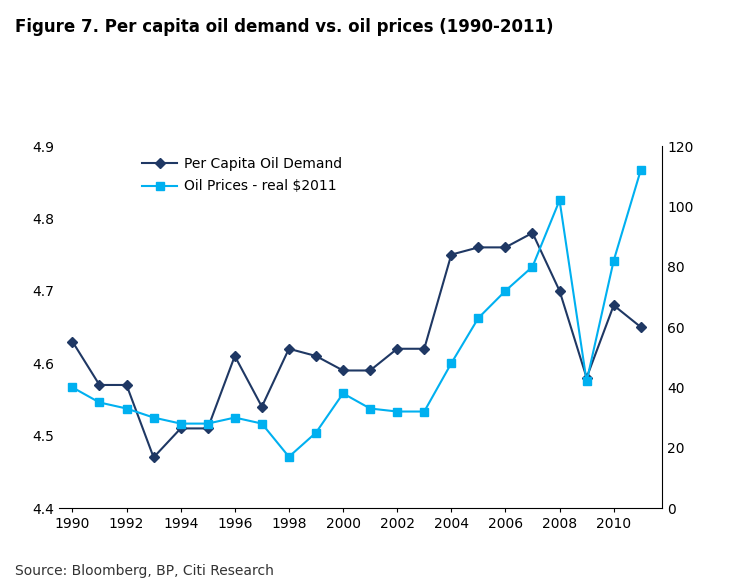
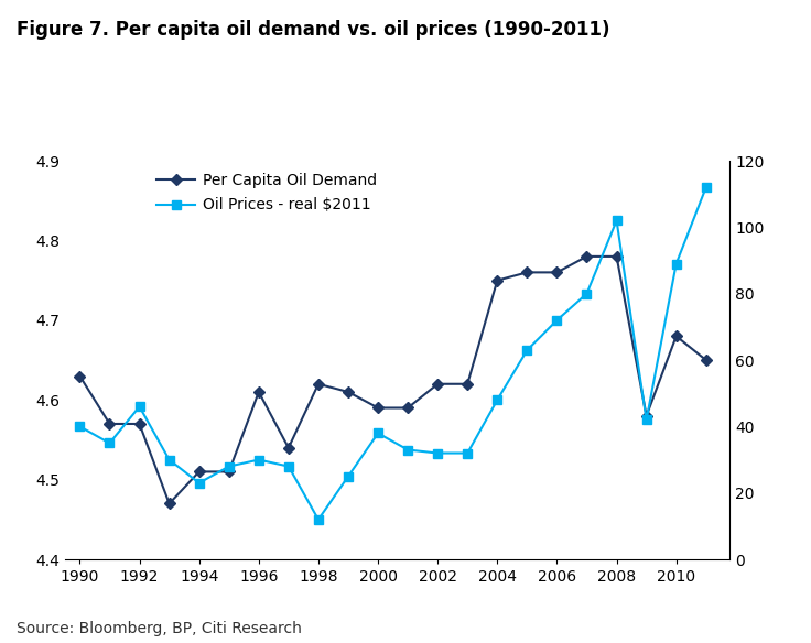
Oil Prices - real $2011/1992: 33 -> 46
Oil Prices - real $2011/1994: 28 -> 23
Oil Prices - real $2011/1998: 17 -> 12
Per Capita Oil Demand/2008: 4.70 -> 4.78
Oil Prices - real $2011/2010: 82 -> 89
